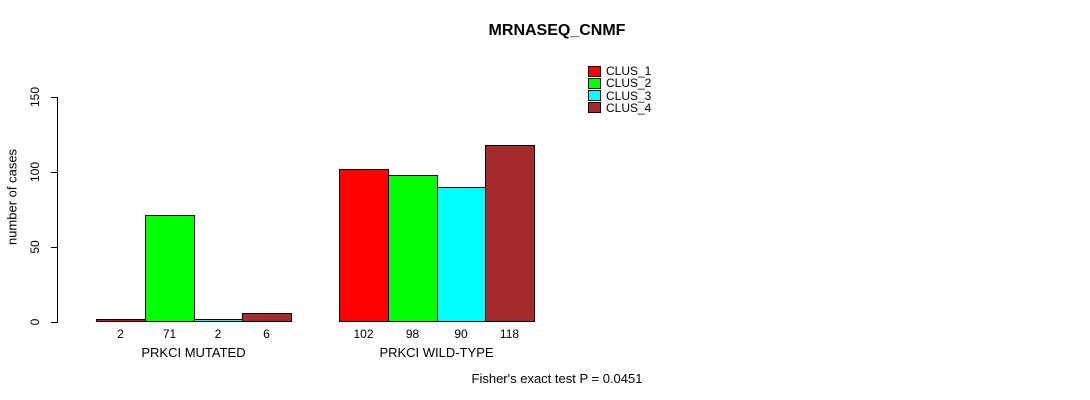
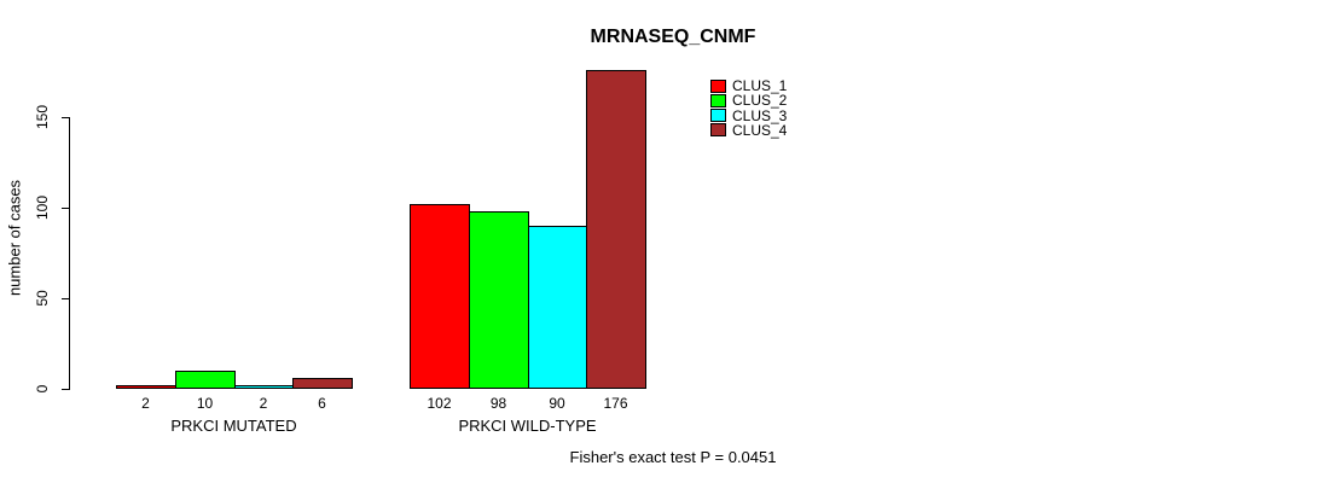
CLUS_2/PRKCI MUTATED: 71 -> 10
CLUS_4/PRKCI WILD-TYPE: 118 -> 176
